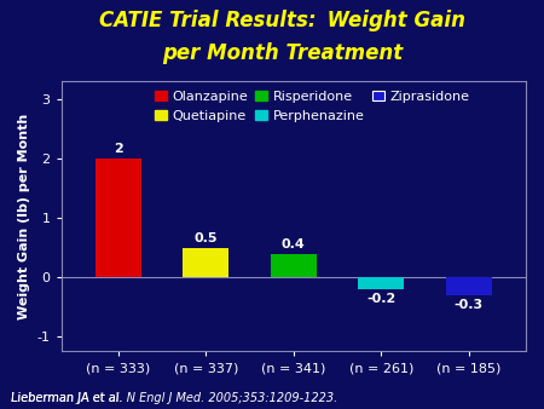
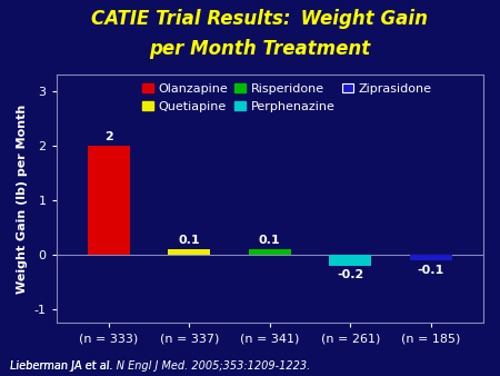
(n = 337): 0.5 -> 0.1
(n = 341): 0.4 -> 0.1
(n = 185): -0.3 -> -0.1
